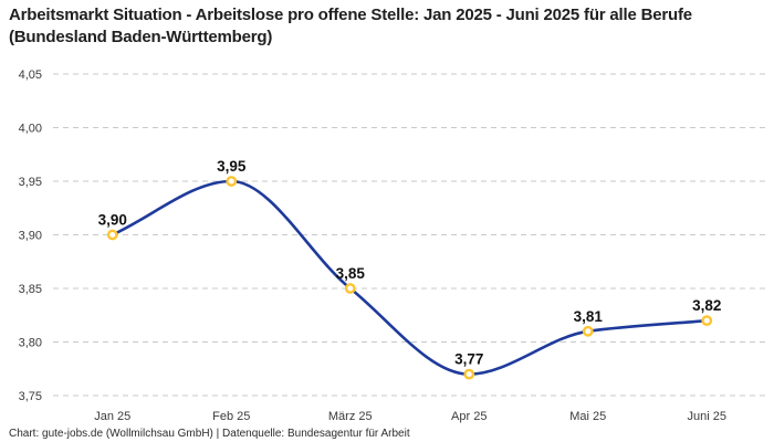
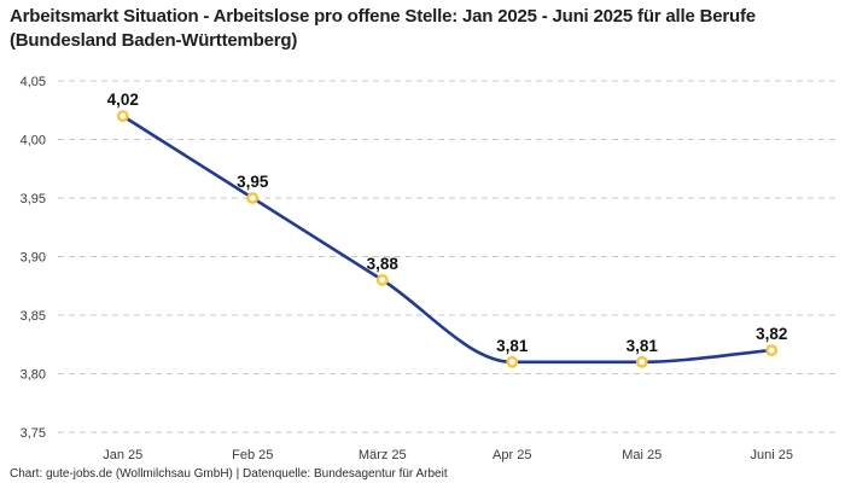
Jan 25: 3,90 -> 4,02
März 25: 3,85 -> 3,88
Apr 25: 3,77 -> 3,81
